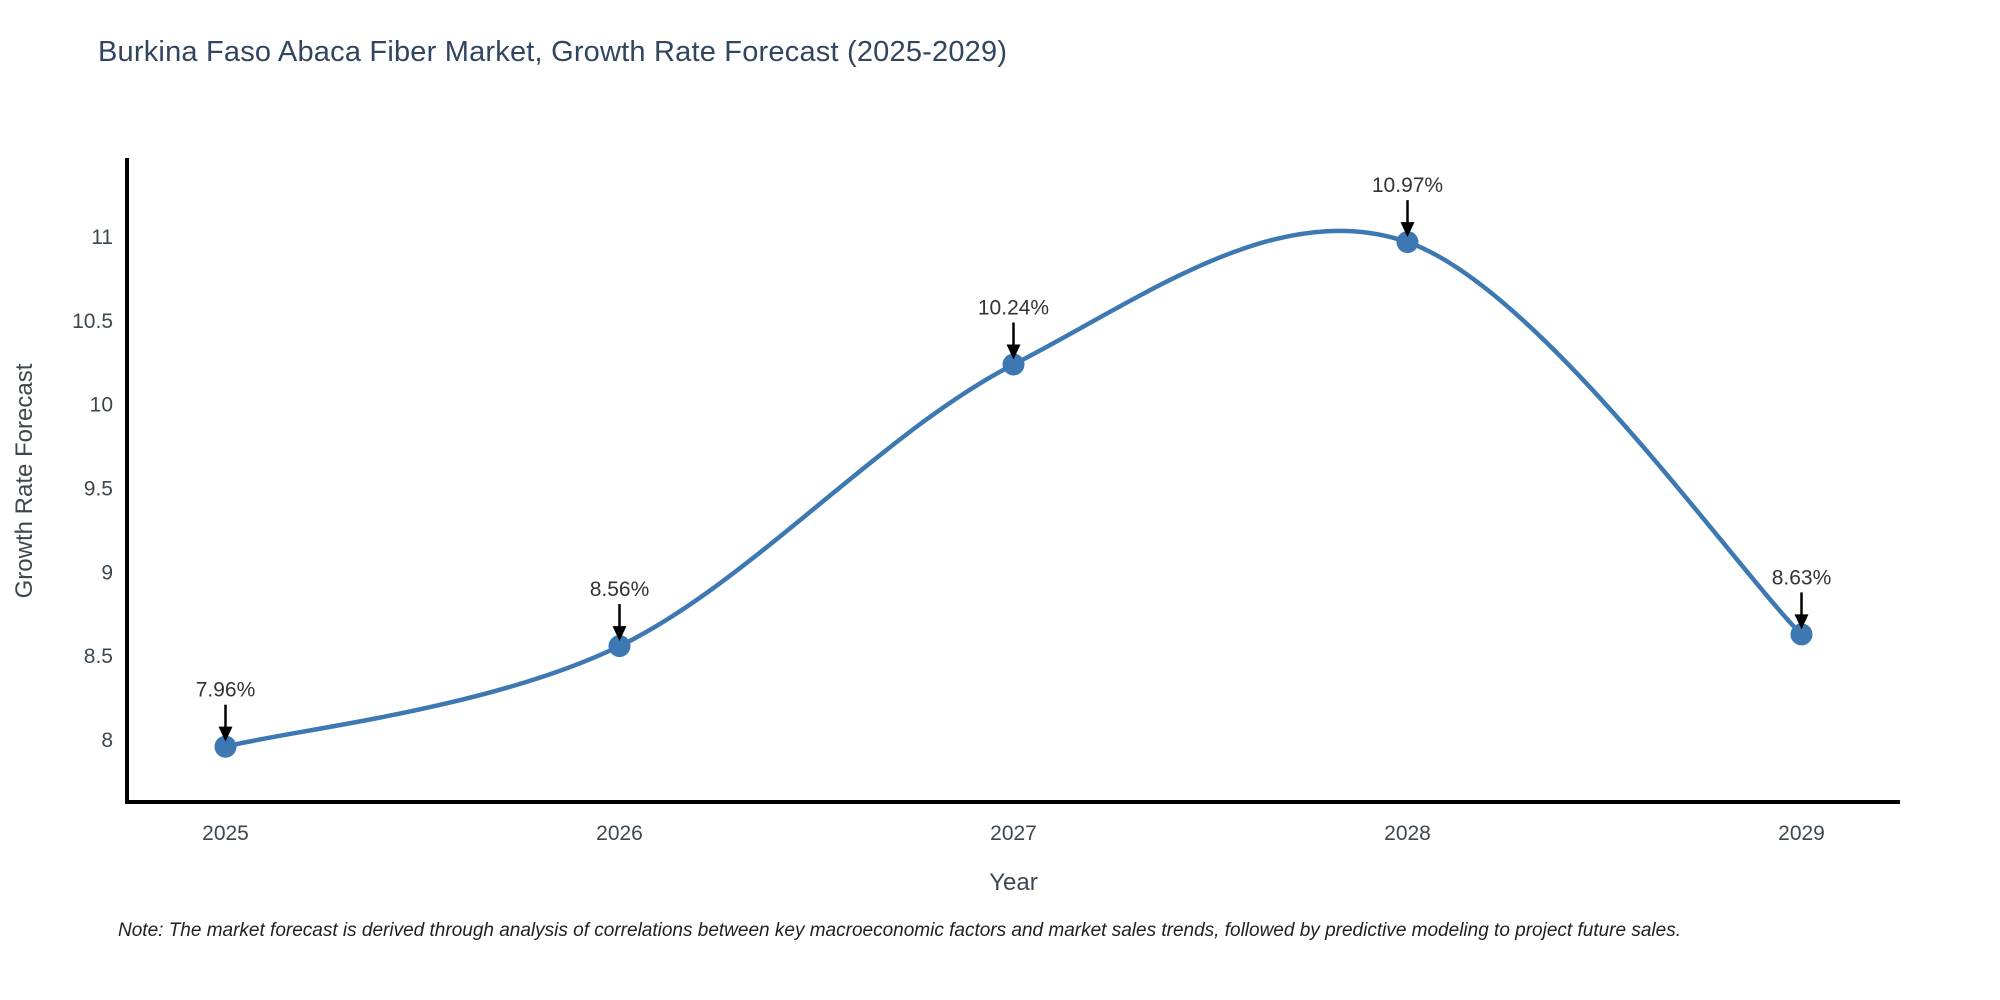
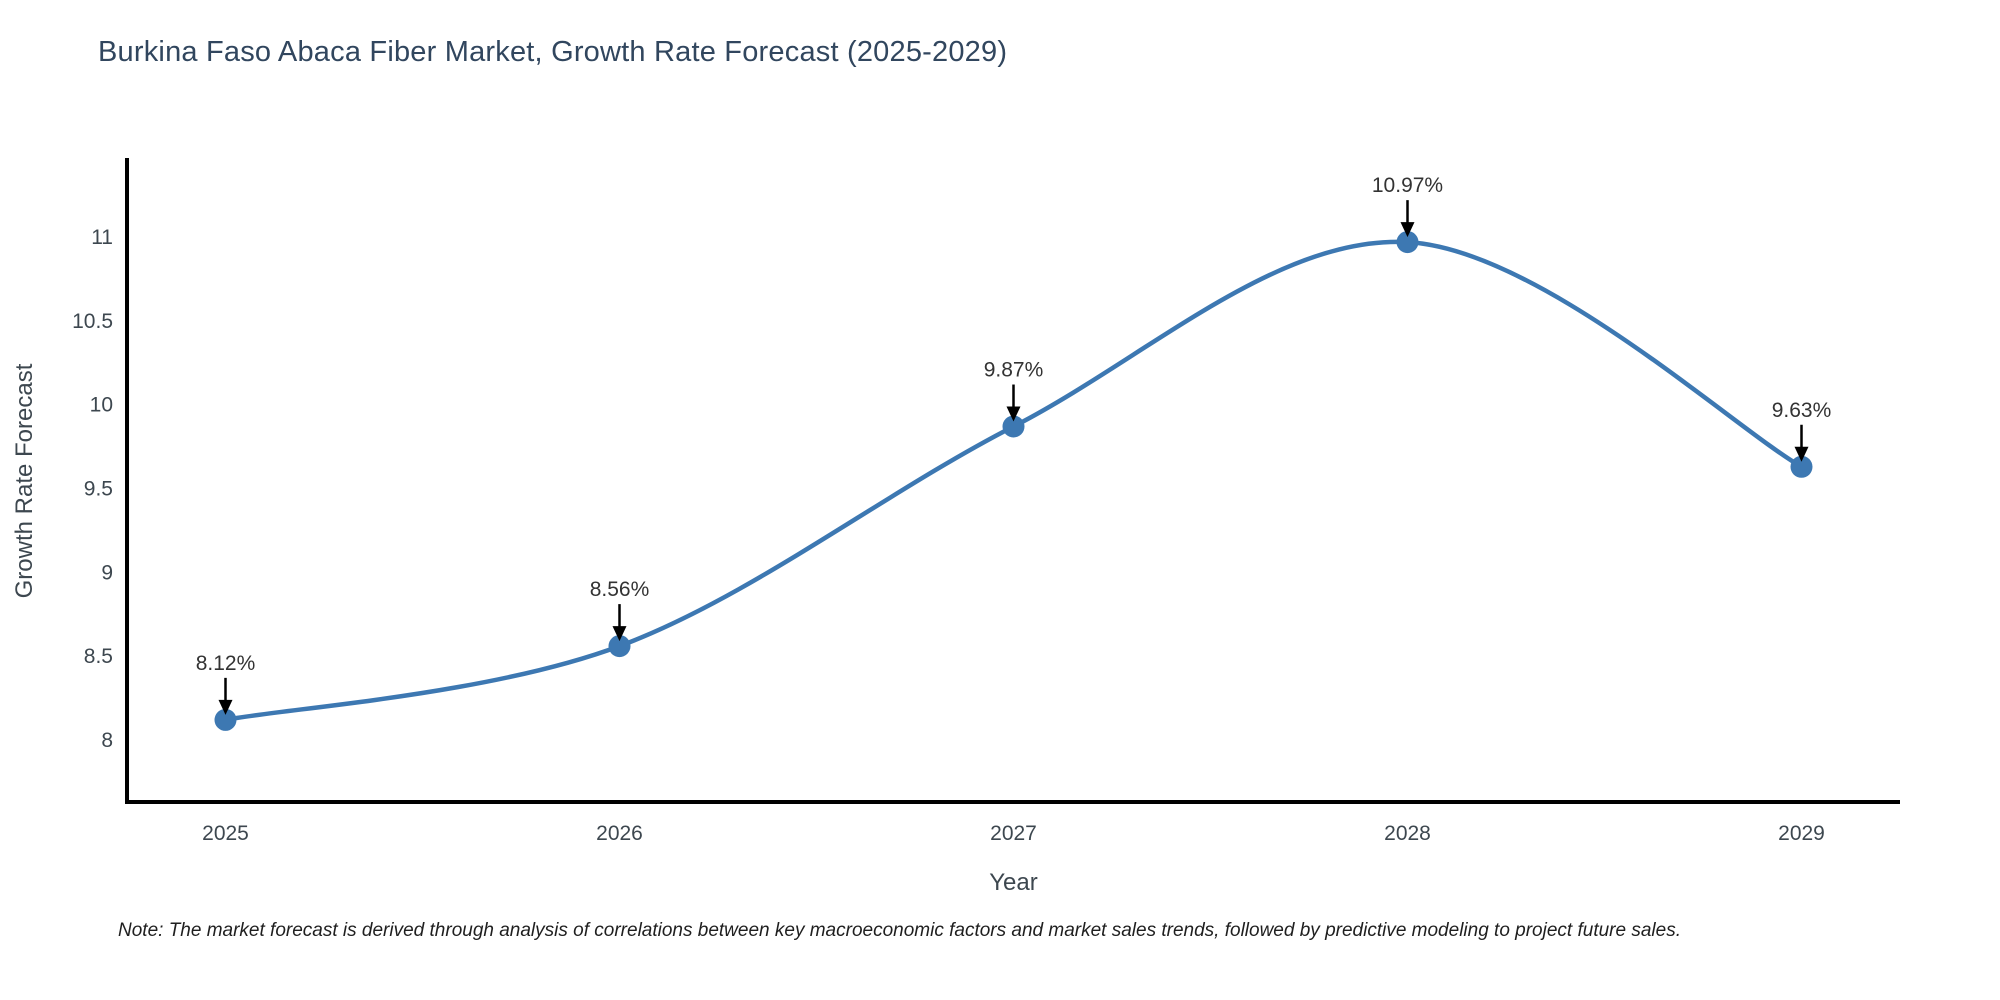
2025: 7.96% -> 8.12%
2027: 10.24% -> 9.87%
2029: 8.63% -> 9.63%
